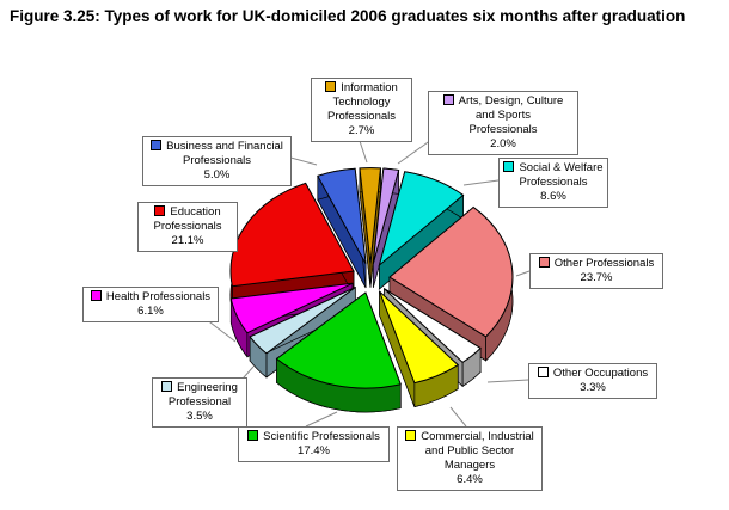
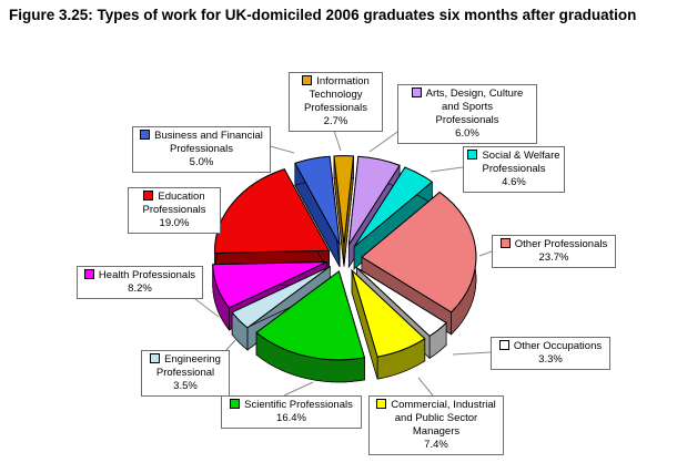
Arts, Design, Culture and Sports Professionals: 2.0% -> 6.0%
Social & Welfare Professionals: 8.6% -> 4.6%
Commercial, Industrial and Public Sector Managers: 6.4% -> 7.4%
Scientific Professionals: 17.4% -> 16.4%
Health Professionals: 6.1% -> 8.2%
Education Professionals: 21.1% -> 19.0%
